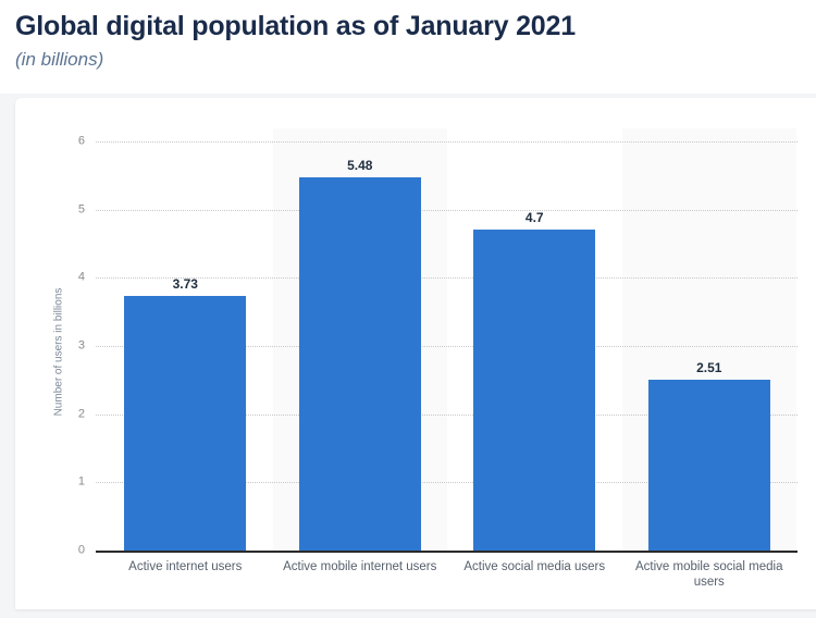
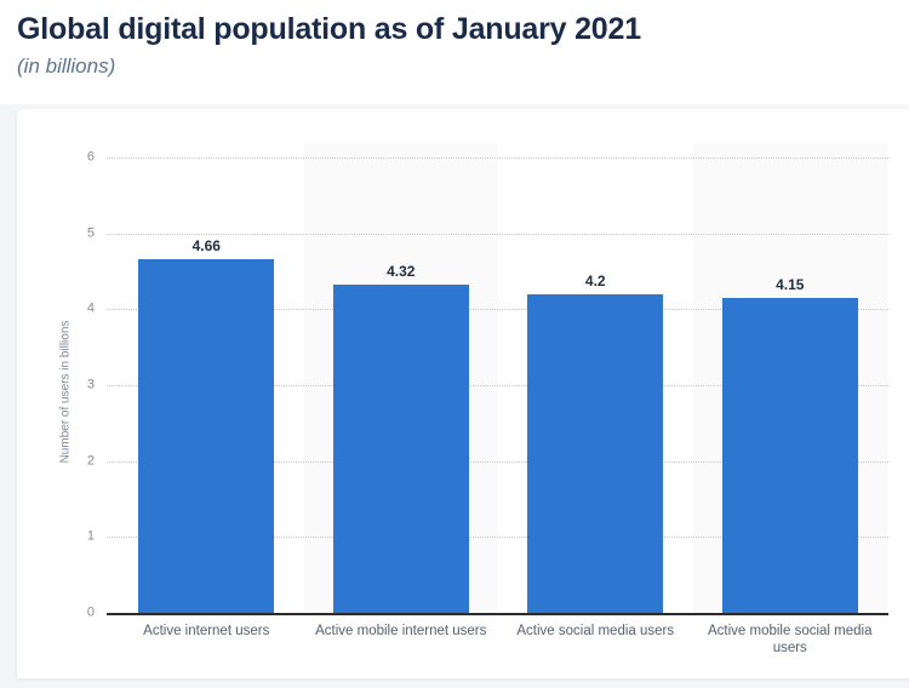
Active internet users: 3.73 -> 4.66
Active mobile internet users: 5.48 -> 4.32
Active social media users: 4.7 -> 4.2
Active mobile social media users: 2.51 -> 4.15
